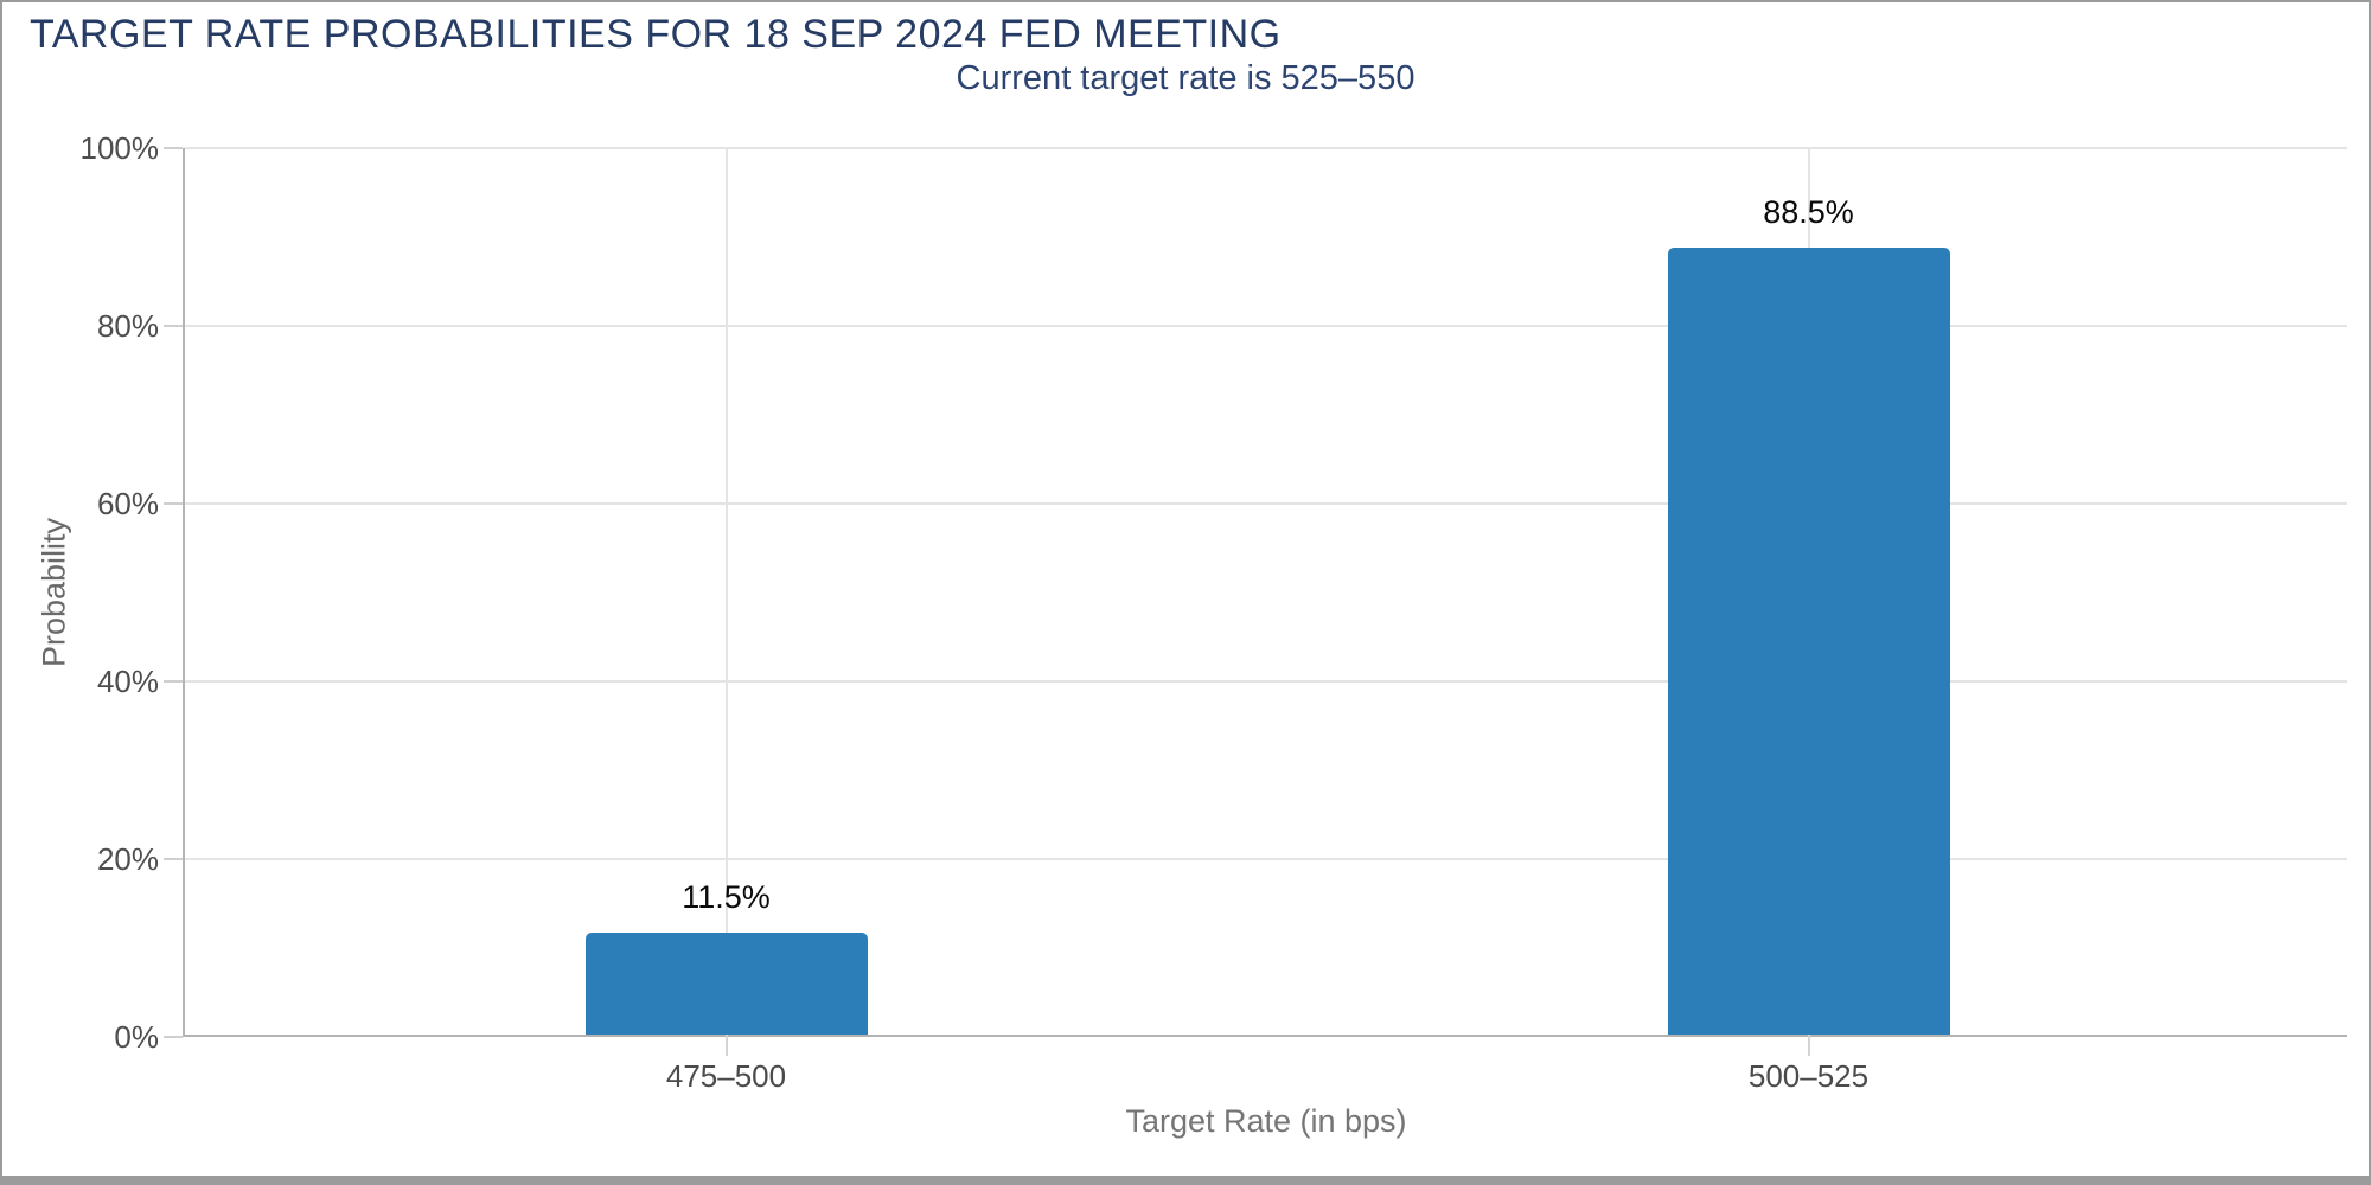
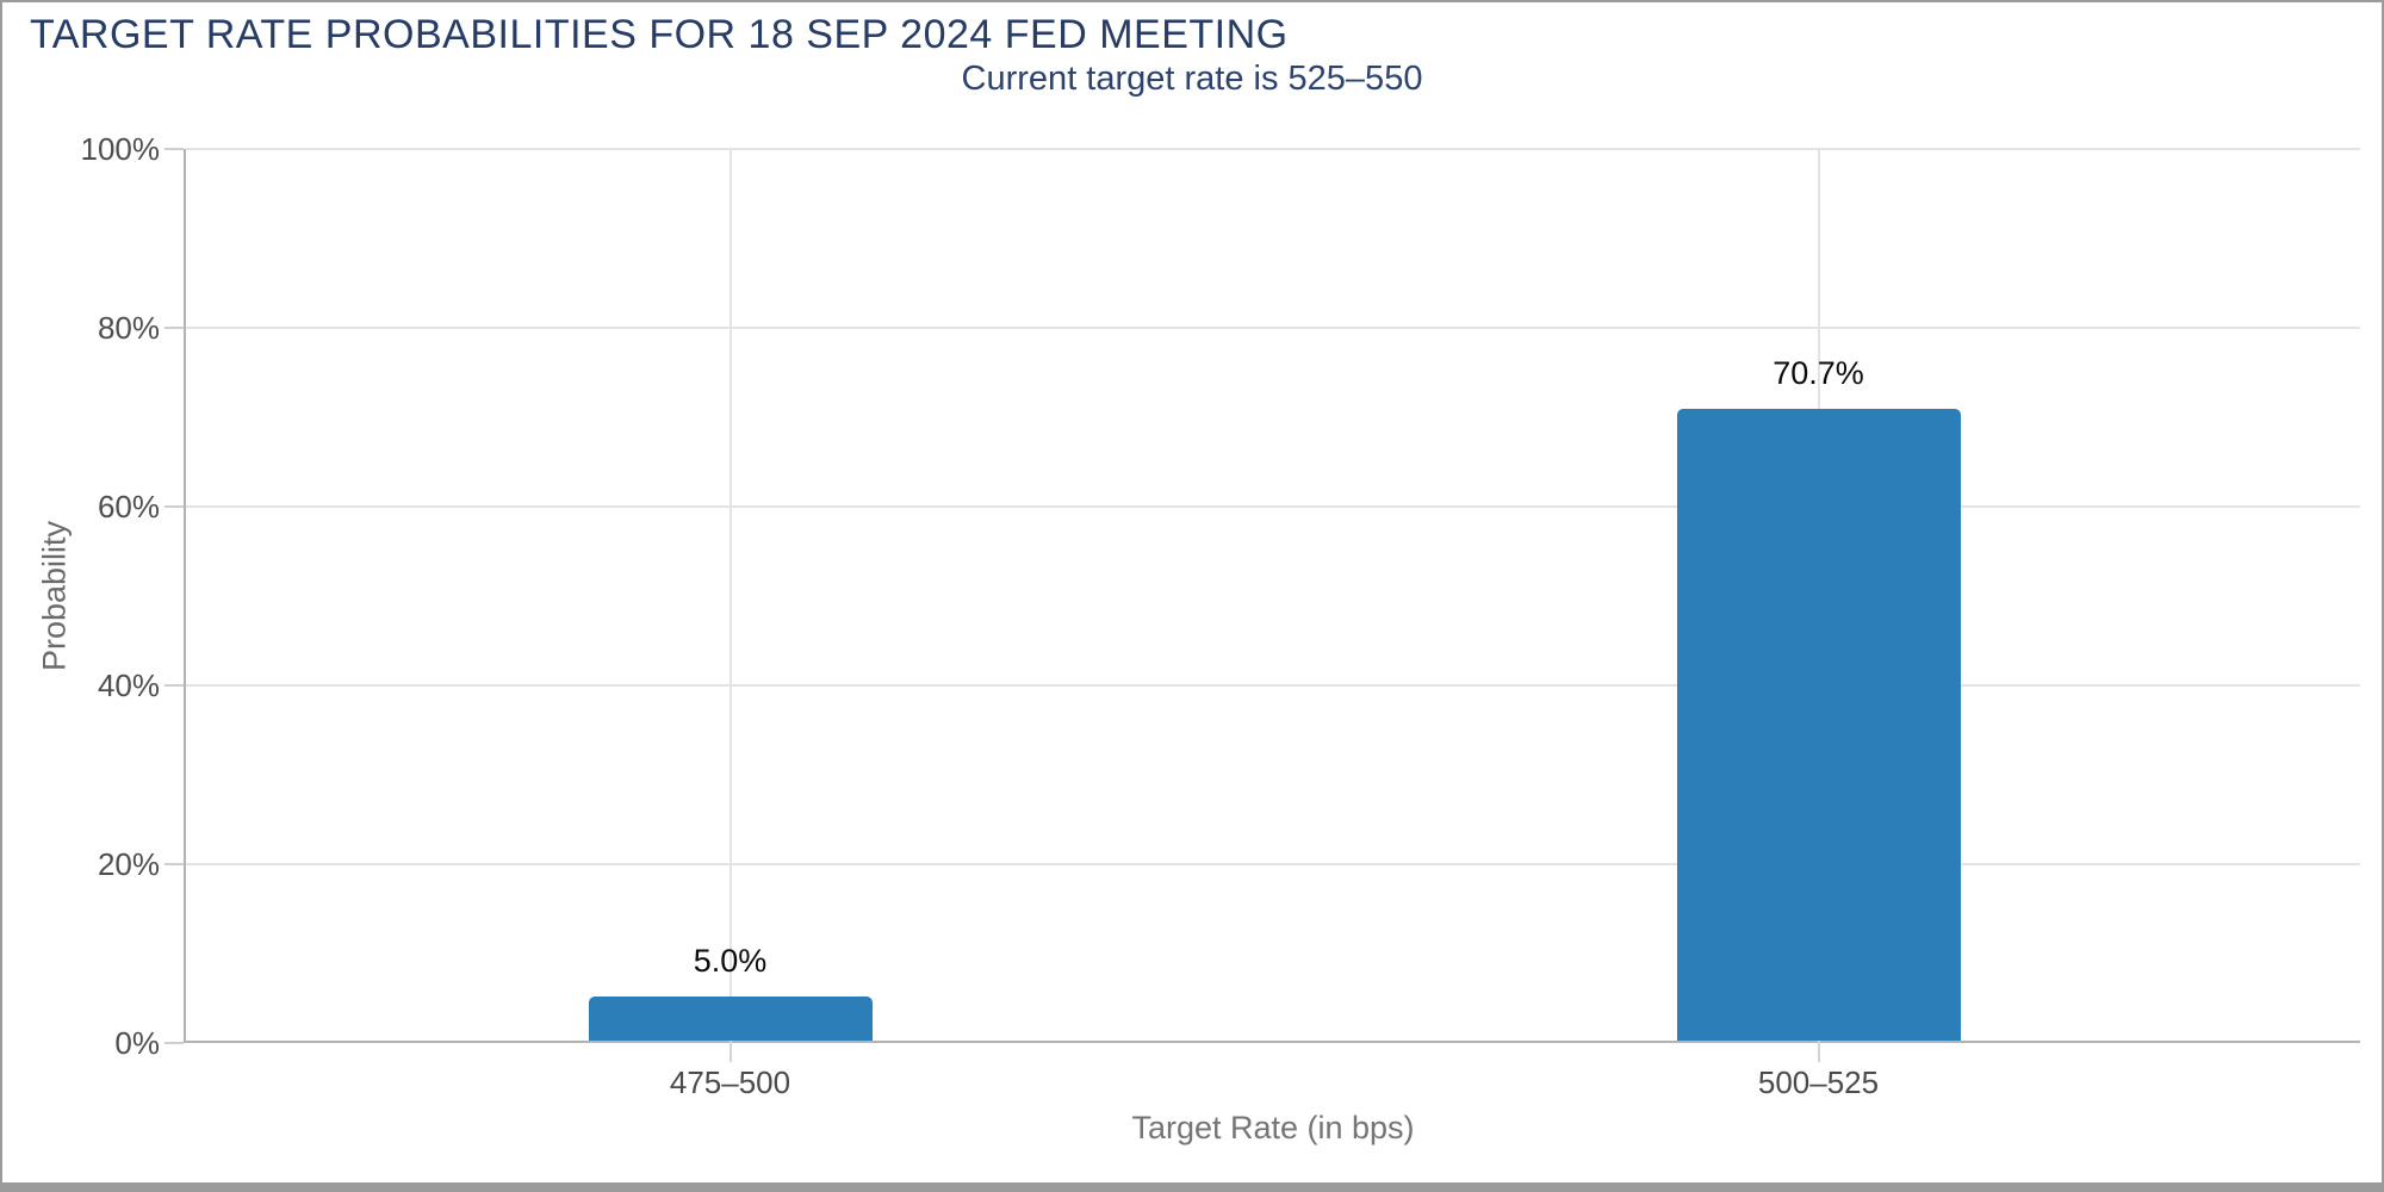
475–500: 11.5% -> 5.0%
500–525: 88.5% -> 70.7%
